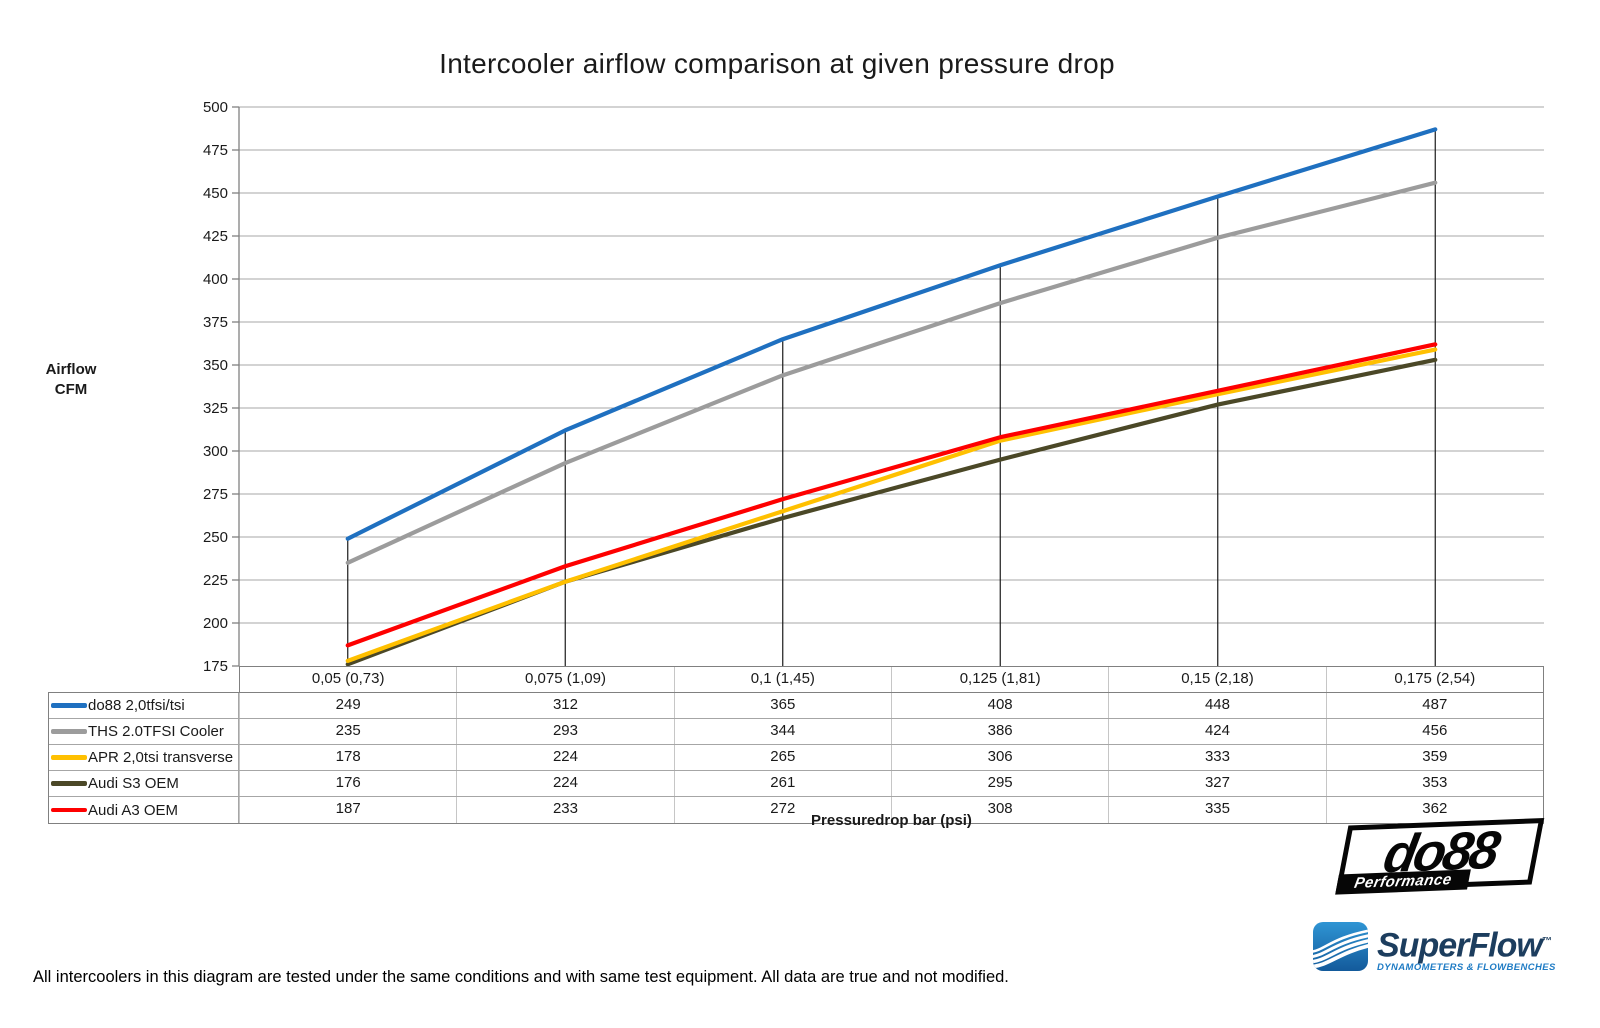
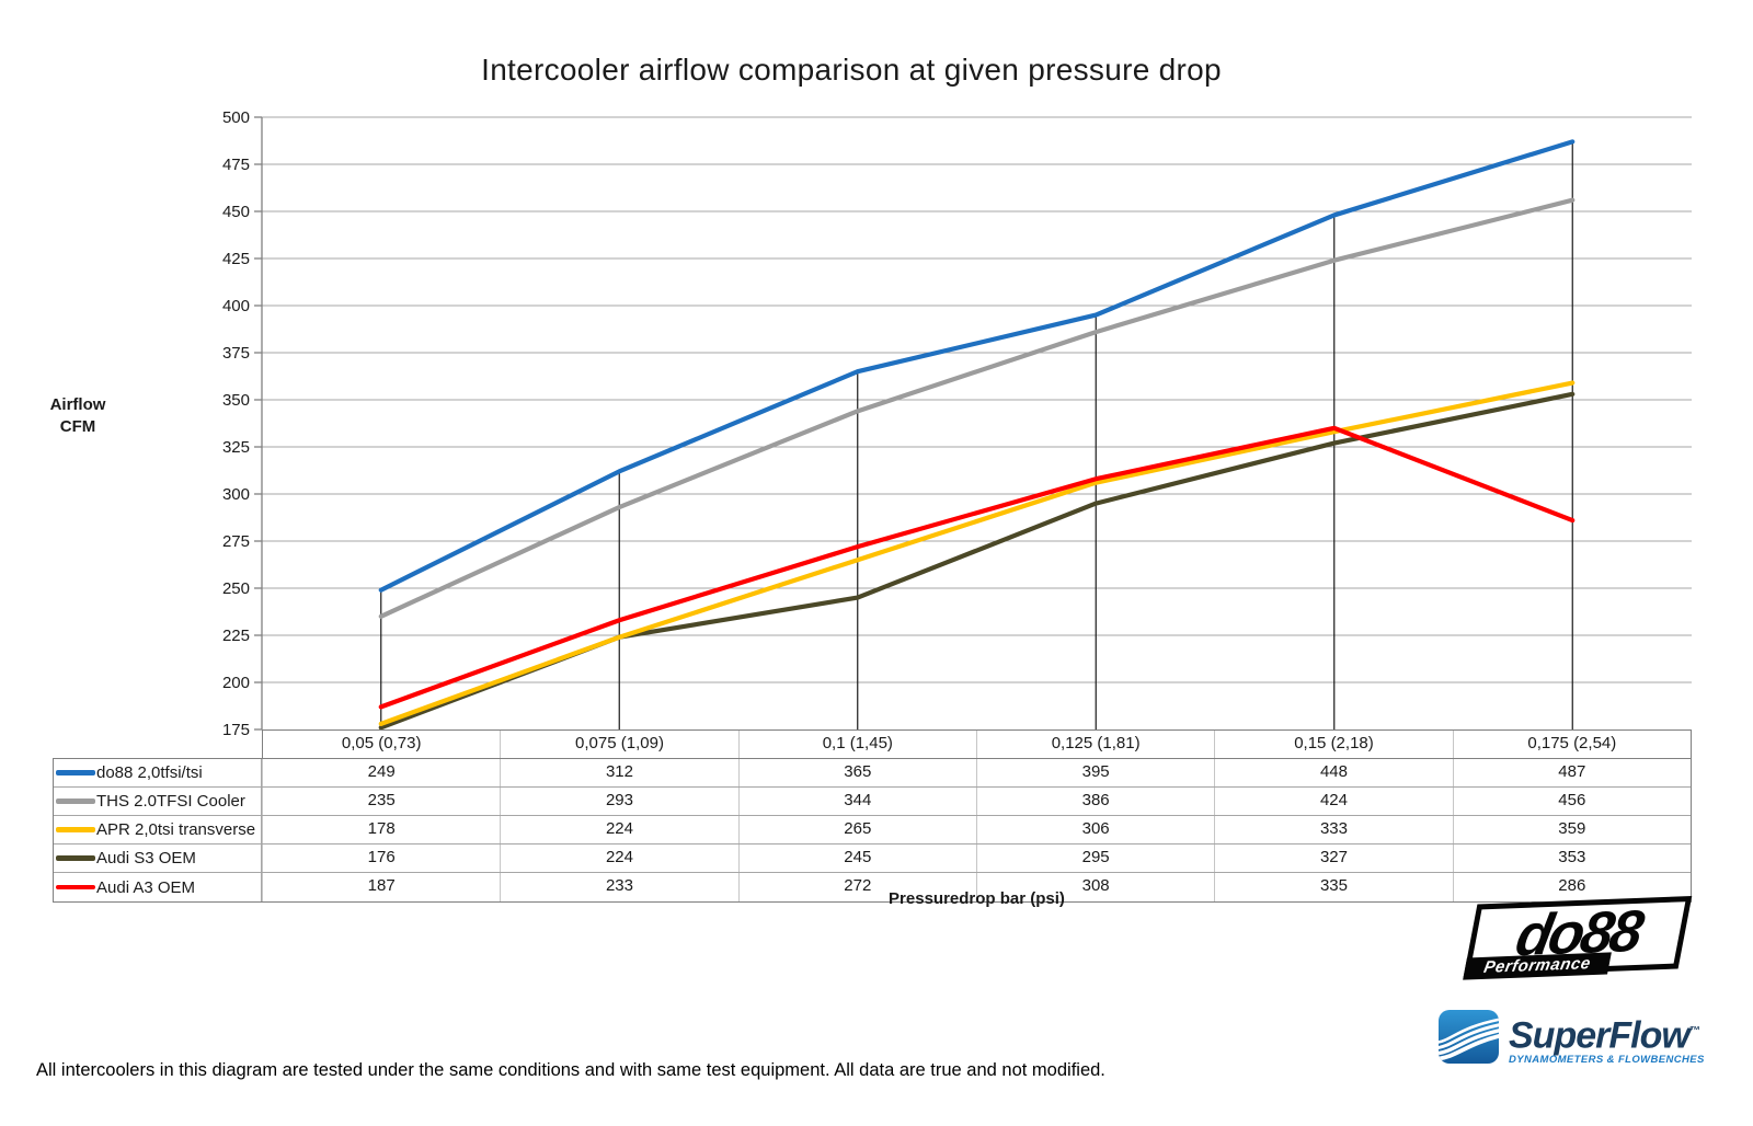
Audi S3 OEM/0,1 (1,45): 261 -> 245
do88 2,0tfsi/tsi/0,125 (1,81): 408 -> 395
Audi A3 OEM/0,175 (2,54): 362 -> 286
